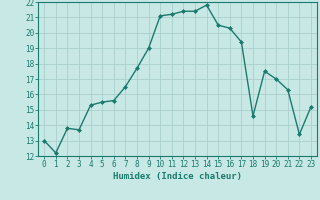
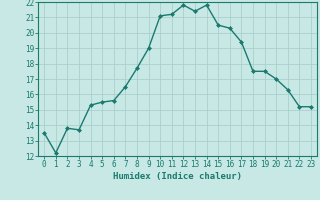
0: 13.0 -> 13.5
12: 21.4 -> 21.8
18: 14.6 -> 17.5
22: 13.4 -> 15.2
